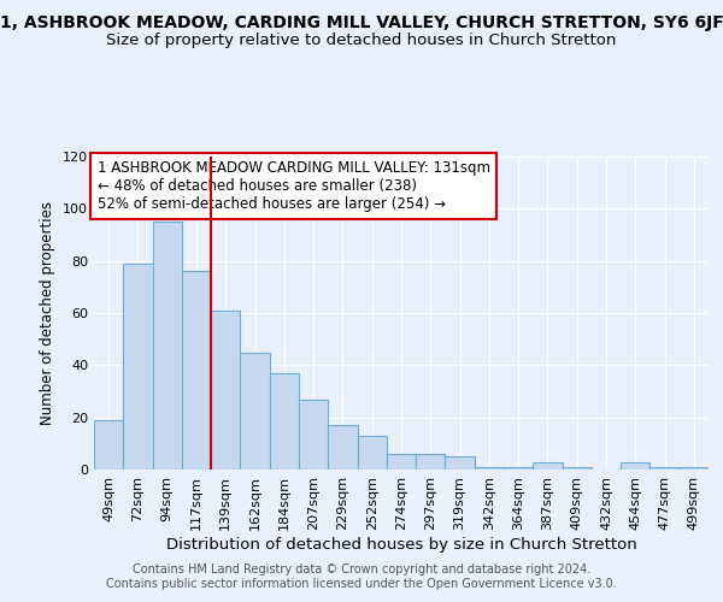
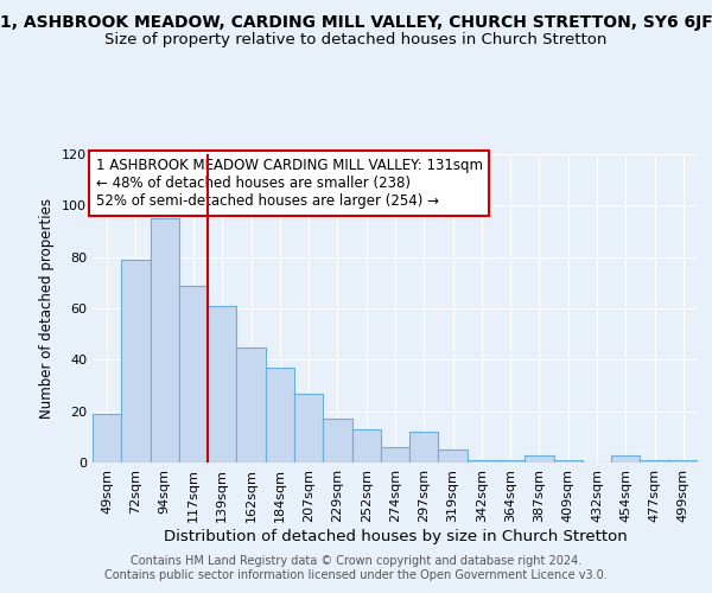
117sqm: 76 -> 69
297sqm: 6 -> 12
